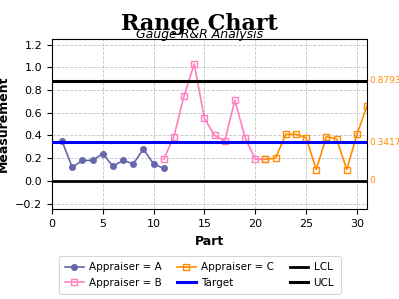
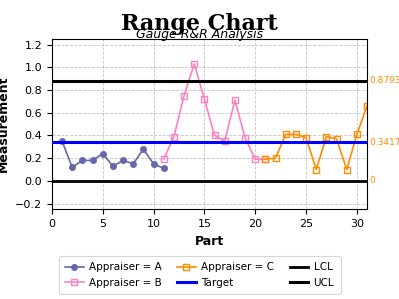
Appraiser = B/15: 0.55 -> 0.72
